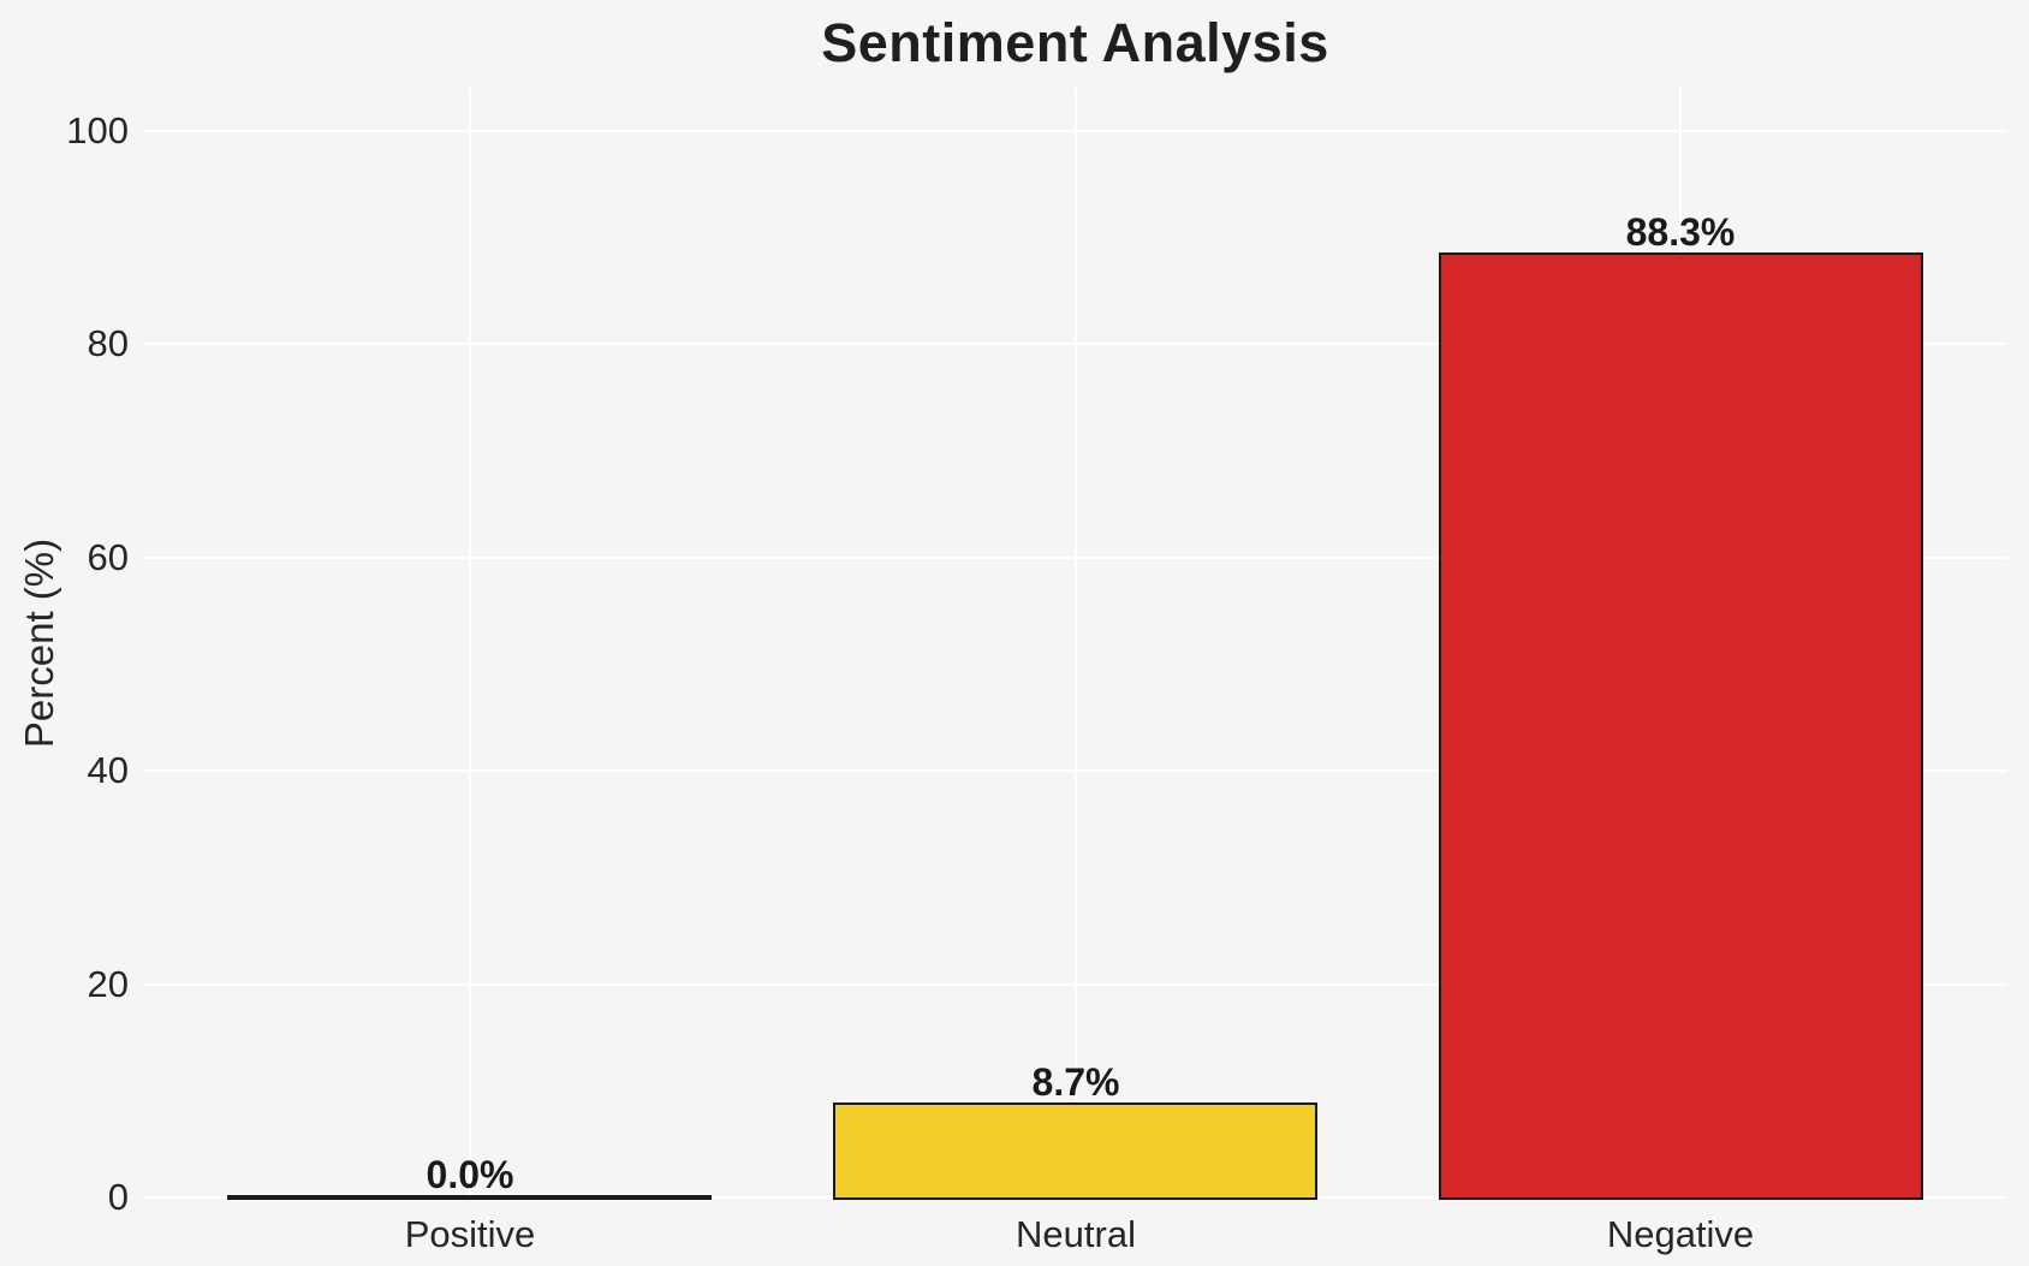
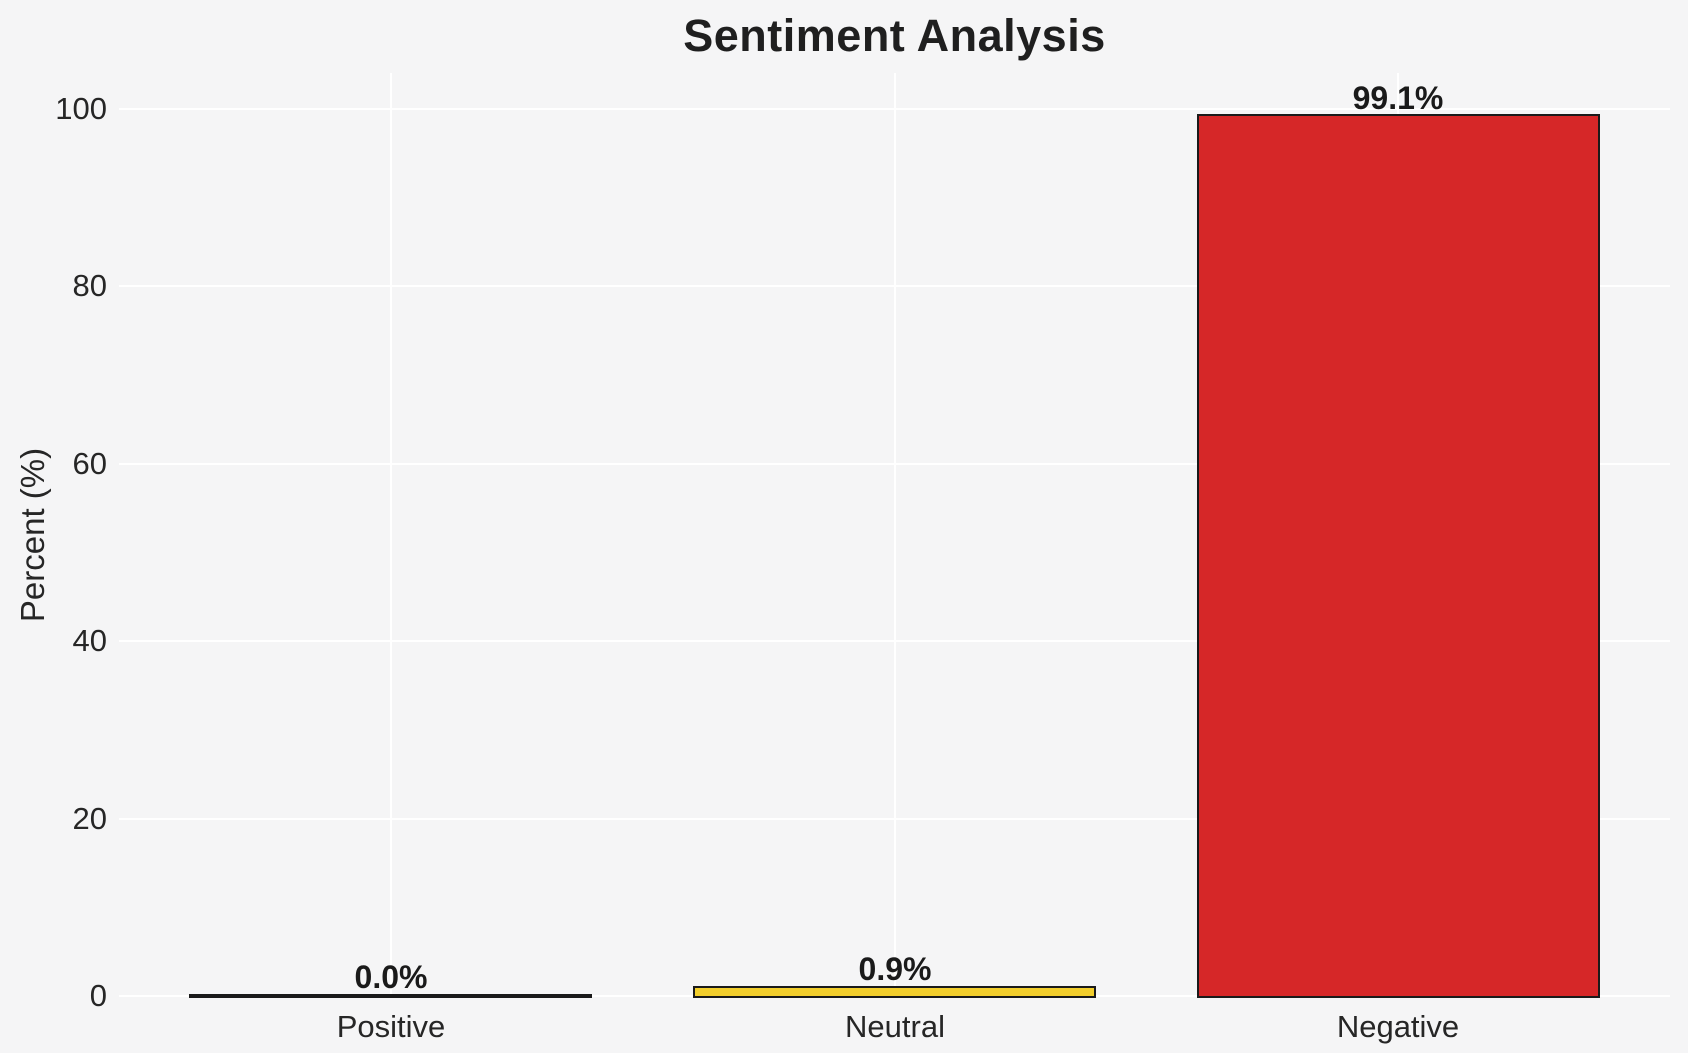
Neutral: 8.7% -> 0.9%
Negative: 88.3% -> 99.1%
